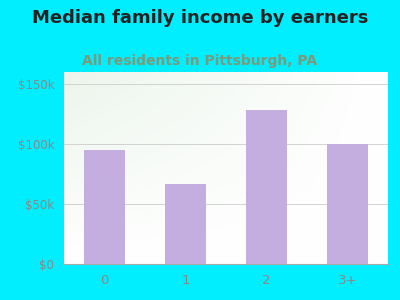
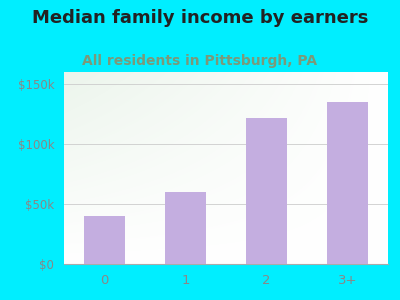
0: $95k -> $40k
1: $67k -> $60k
2: $128k -> $122k
3+: $100k -> $135k
